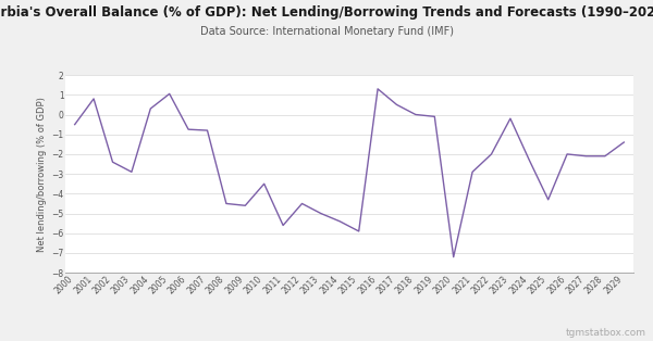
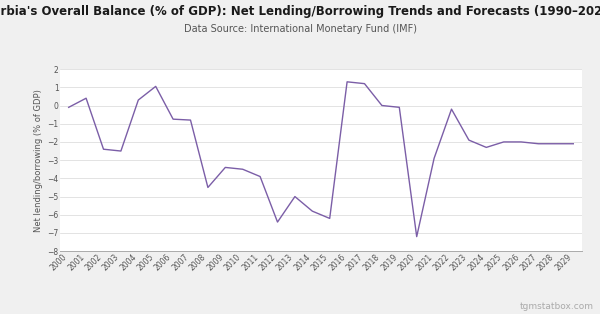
2000: -0.5 -> -0.1
2001: 0.8 -> 0.4
2003: -2.9 -> -2.5
2009: -4.6 -> -3.4
2011: -5.6 -> -3.9
2012: -4.5 -> -6.4
2014: -5.4 -> -5.8
2015: -5.9 -> -6.2
2017: 0.5 -> 1.2
2022: -2.0 -> -0.2
2023: -0.2 -> -1.9
2025: -4.3 -> -2.0
2029: -1.4 -> -2.1
